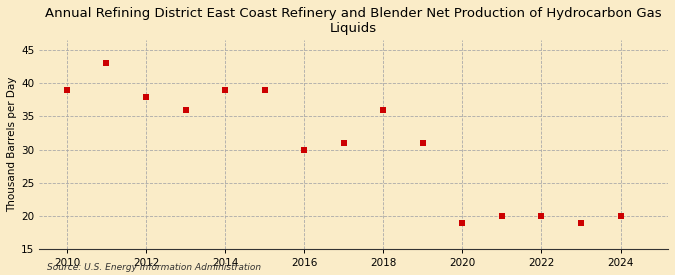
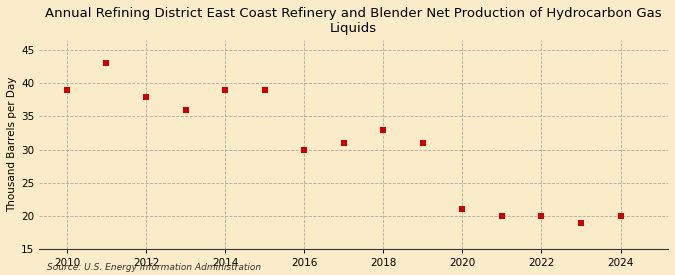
2018: 36 -> 33
2020: 19 -> 21
